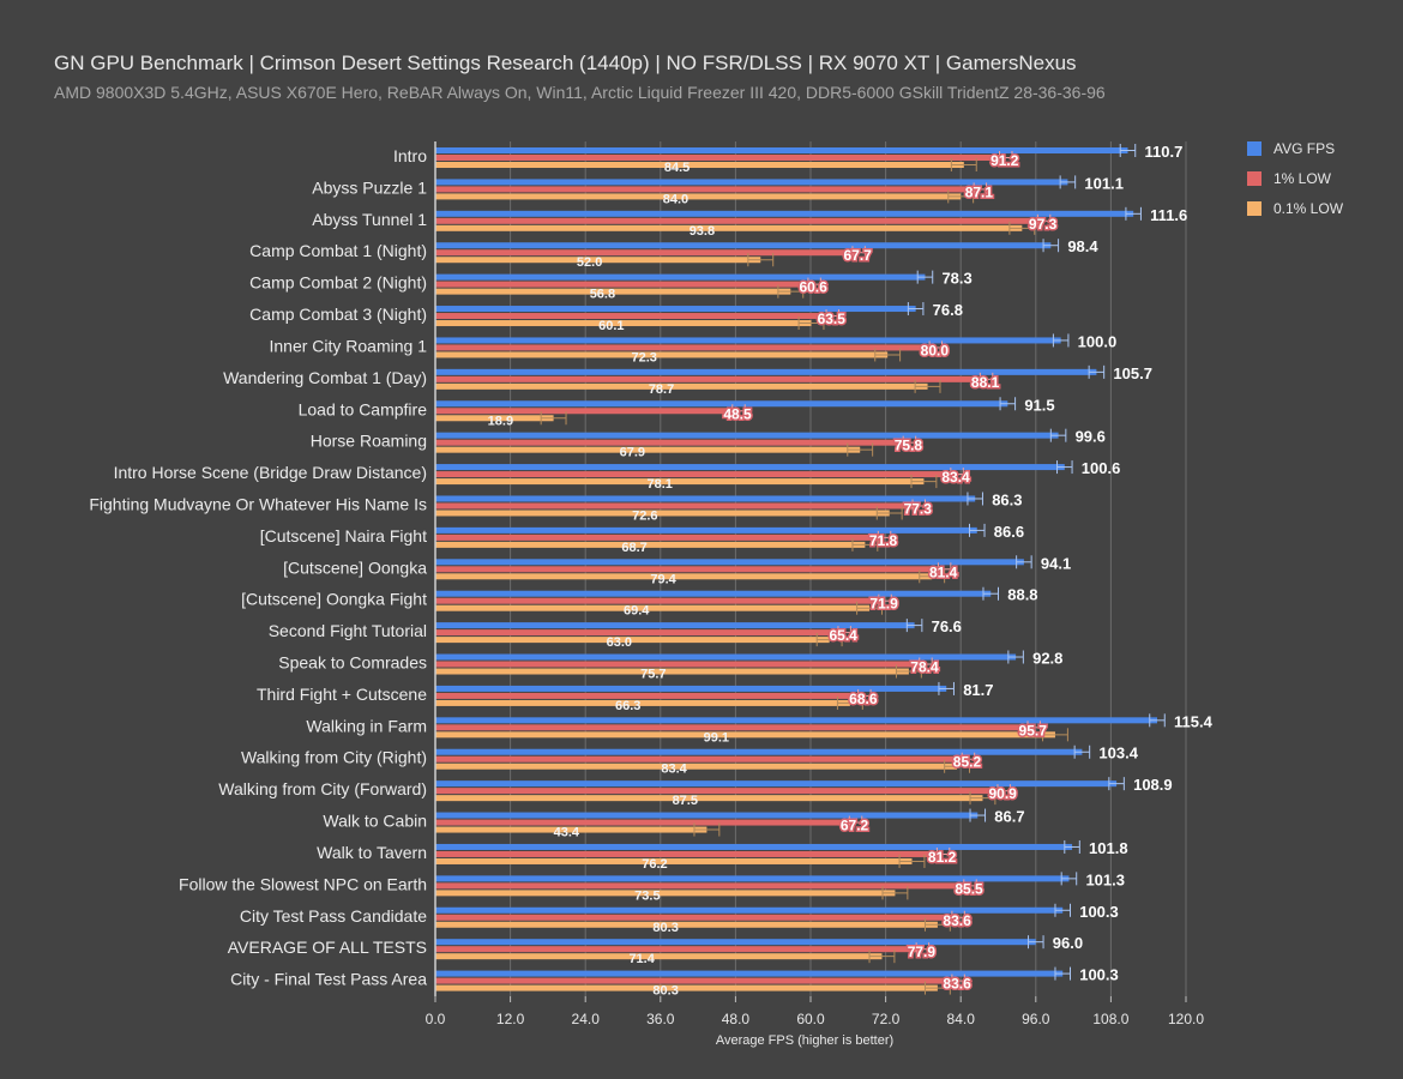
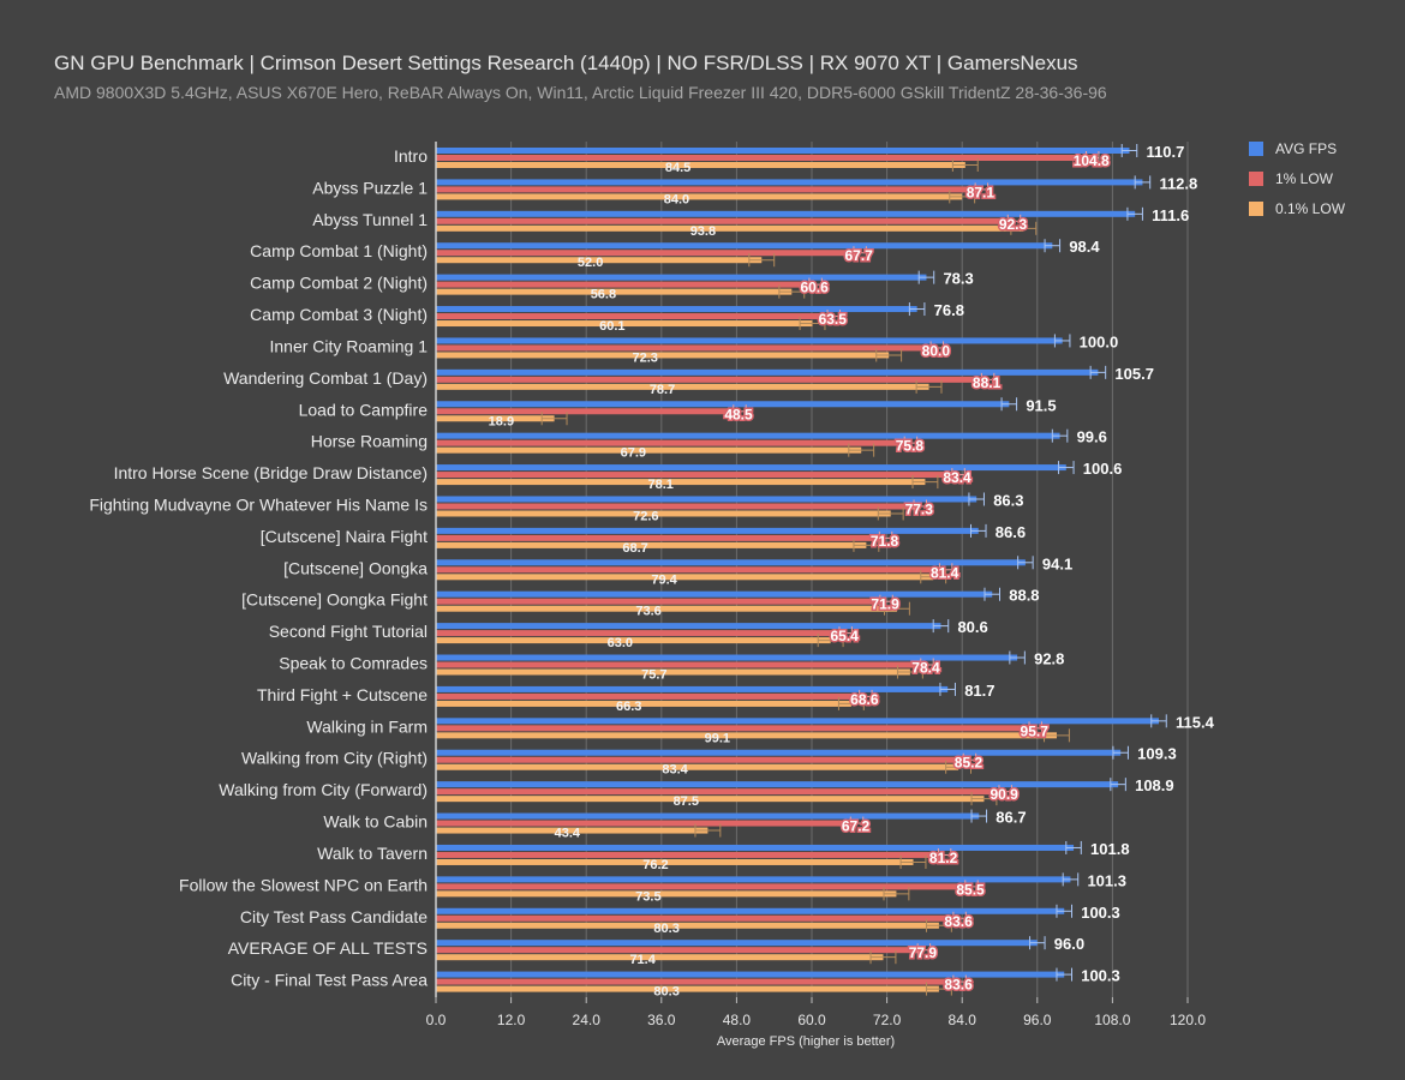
1% LOW/Intro: 91.2 -> 104.8
AVG FPS/Abyss Puzzle 1: 101.1 -> 112.8
1% LOW/Abyss Tunnel 1: 97.3 -> 92.3
0.1% LOW/[Cutscene] Oongka Fight: 69.4 -> 73.6
AVG FPS/Second Fight Tutorial: 76.6 -> 80.6
AVG FPS/Walking from City (Right): 103.4 -> 109.3
